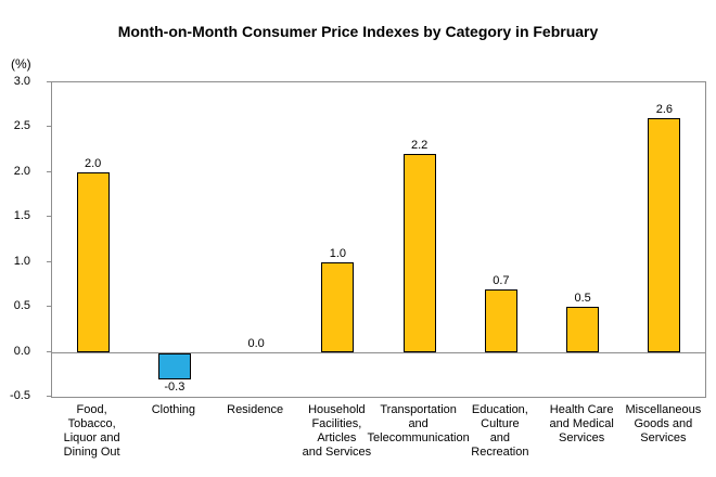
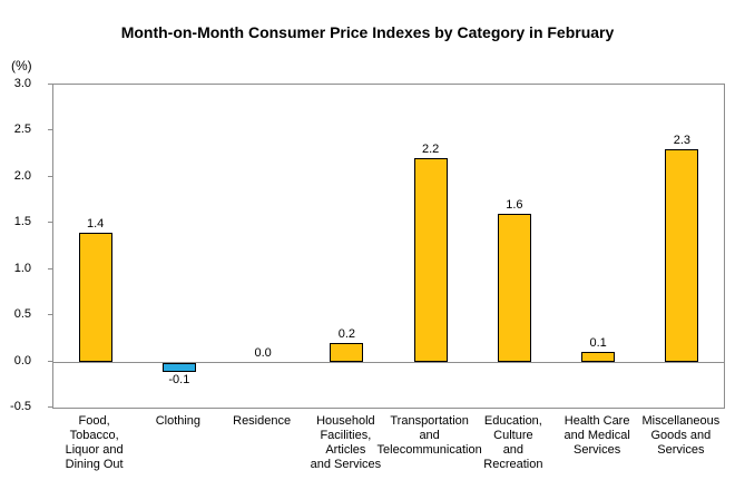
Food, Tobacco, Liquor and Dining Out: 2.0 -> 1.4
Clothing: -0.3 -> -0.1
Household Facilities, Articles and Services: 1.0 -> 0.2
Education, Culture and Recreation: 0.7 -> 1.6
Health Care and Medical Services: 0.5 -> 0.1
Miscellaneous Goods and Services: 2.6 -> 2.3
